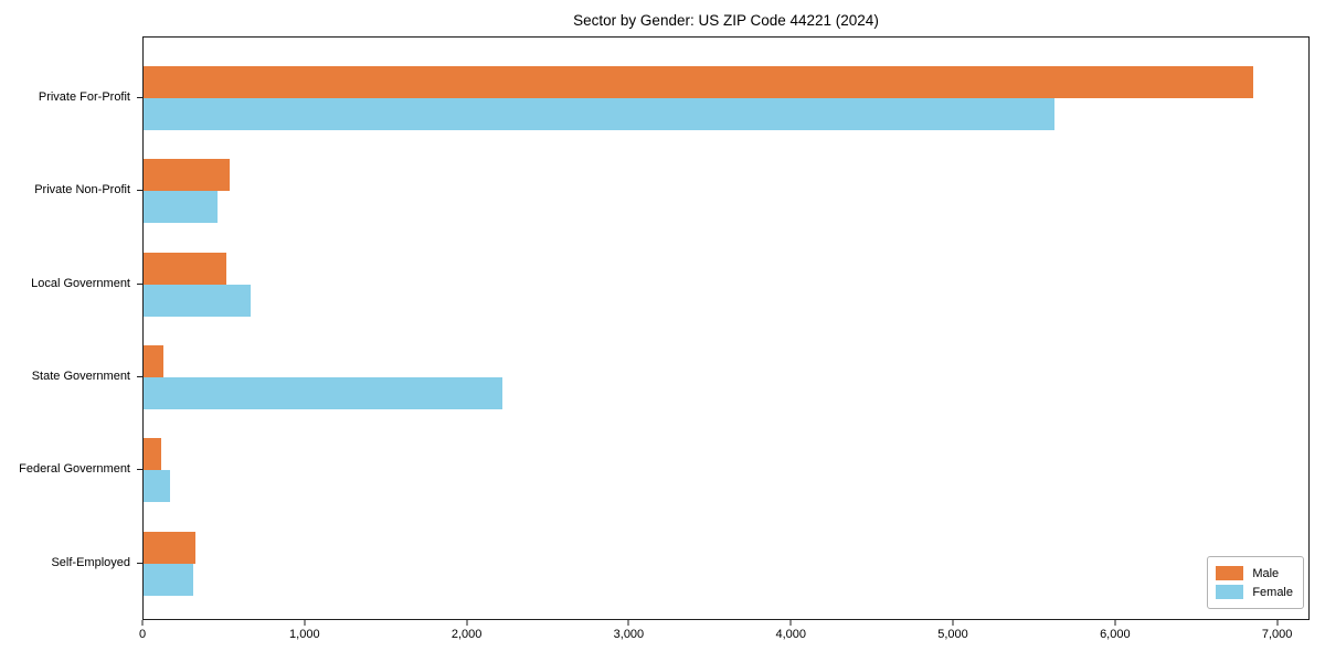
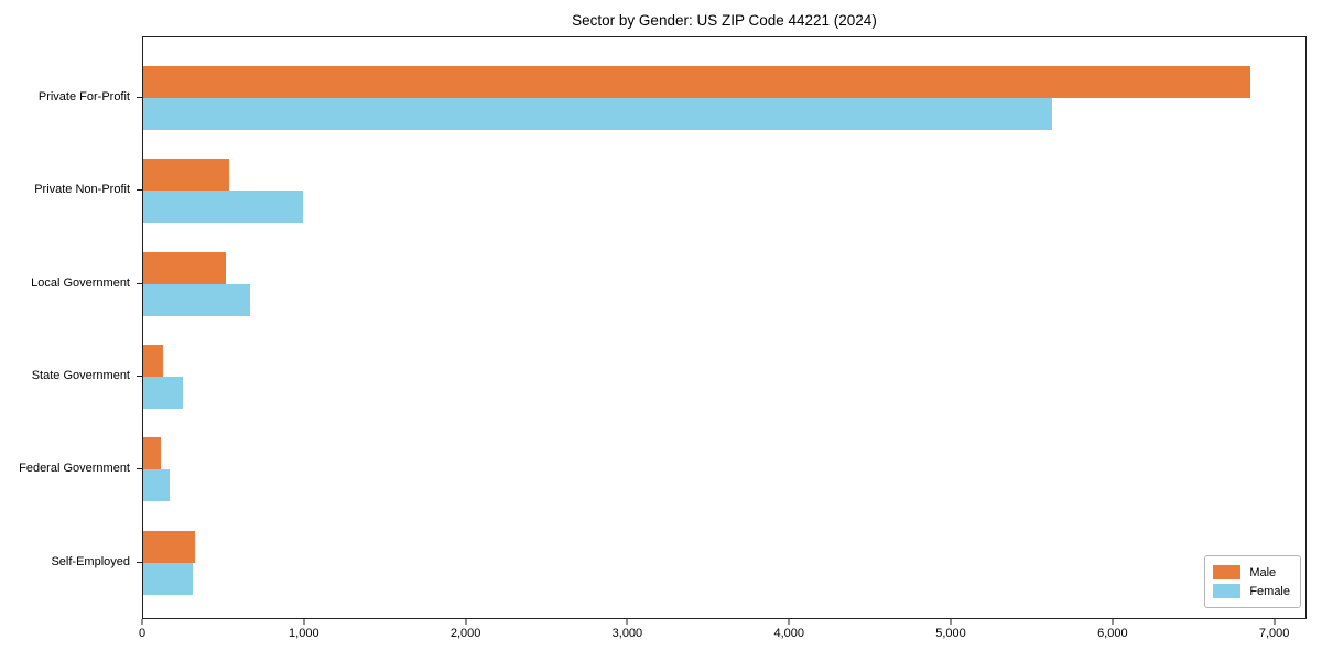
Female/Private Non-Profit: 460 -> 990
Female/State Government: 2220 -> 240
